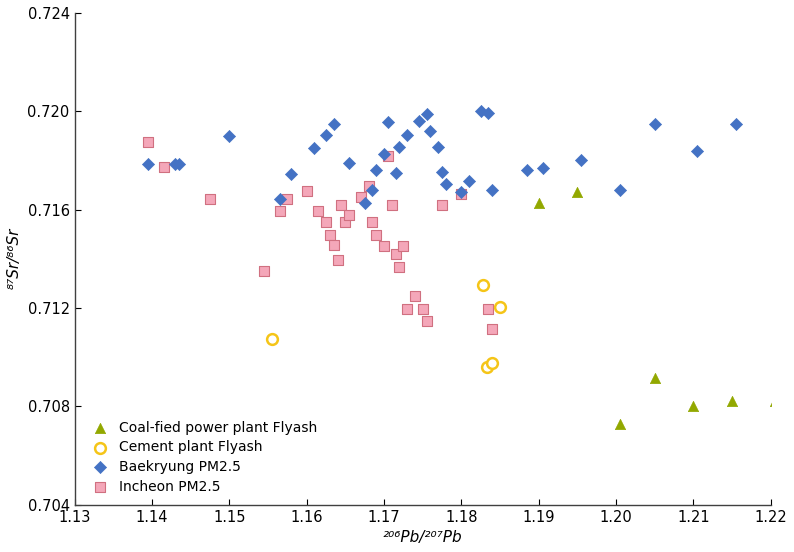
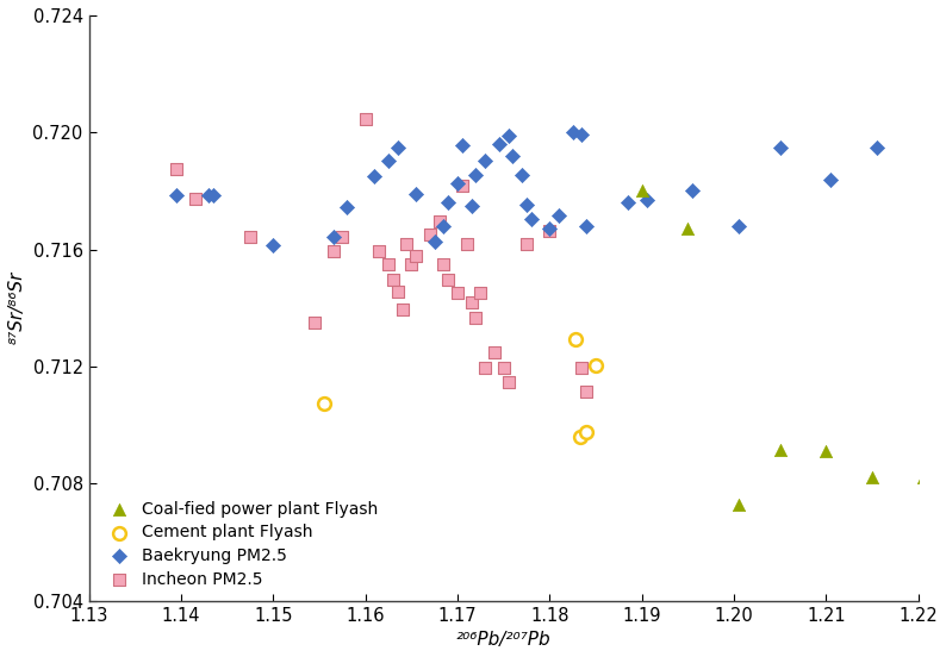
Baekryung PM2.5/1.15: 0.71900 -> 0.71615
Incheon PM2.5/1.16: 0.71675 -> 0.72045
Coal-fied power plant Flyash/1.19: 0.71625 -> 0.71800
Coal-fied power plant Flyash/1.21: 0.70800 -> 0.70910
